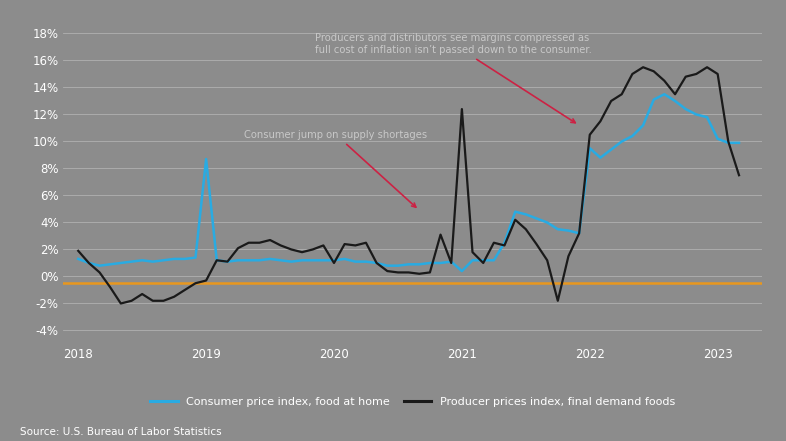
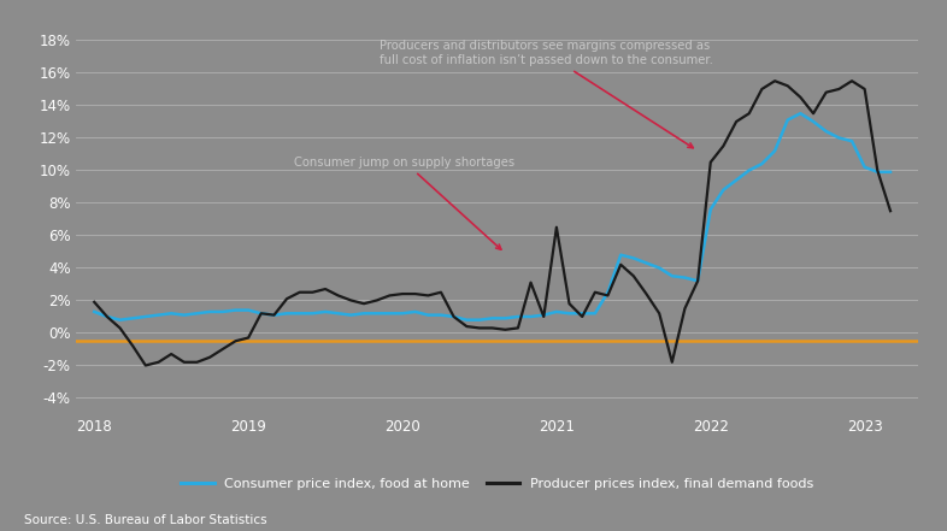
Consumer price index, food at home/2019: 8.7% -> 1.4%
Producer prices index, final demand foods/2020: 1.0% -> 2.4%
Consumer price index, food at home/2021: 0.4% -> 1.3%
Producer prices index, final demand foods/2021: 12.4% -> 6.5%
Consumer price index, food at home/2022: 9.5% -> 7.6%
